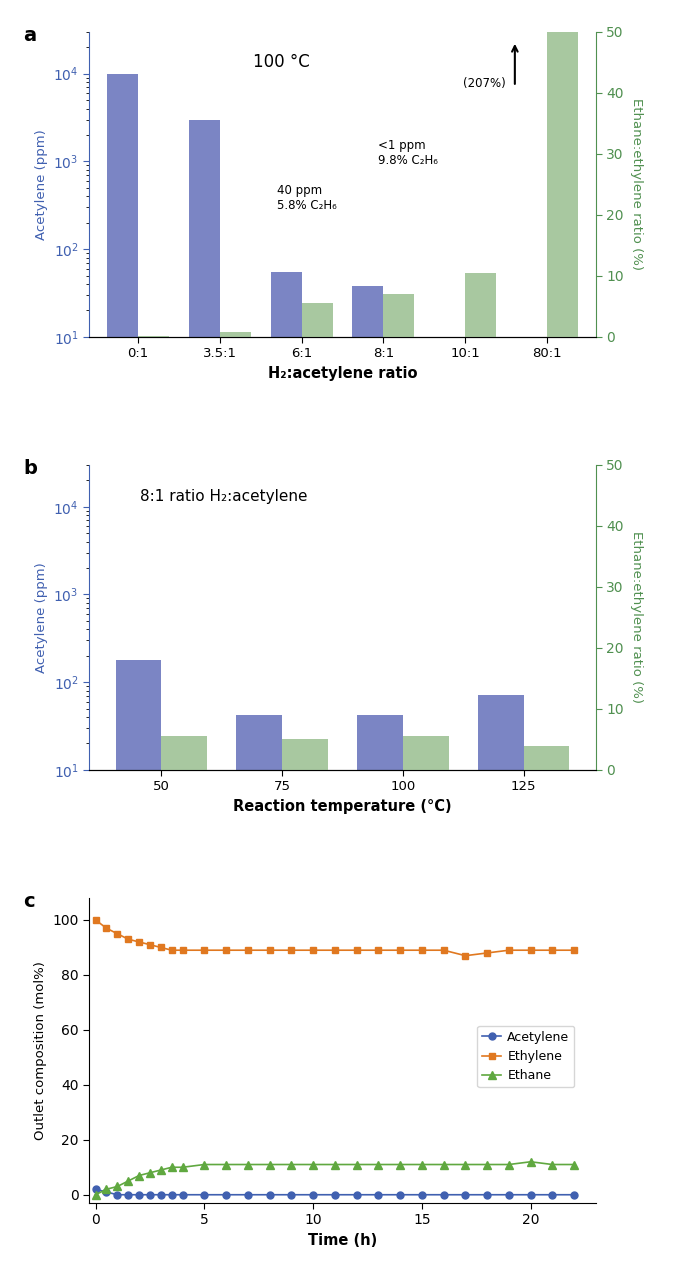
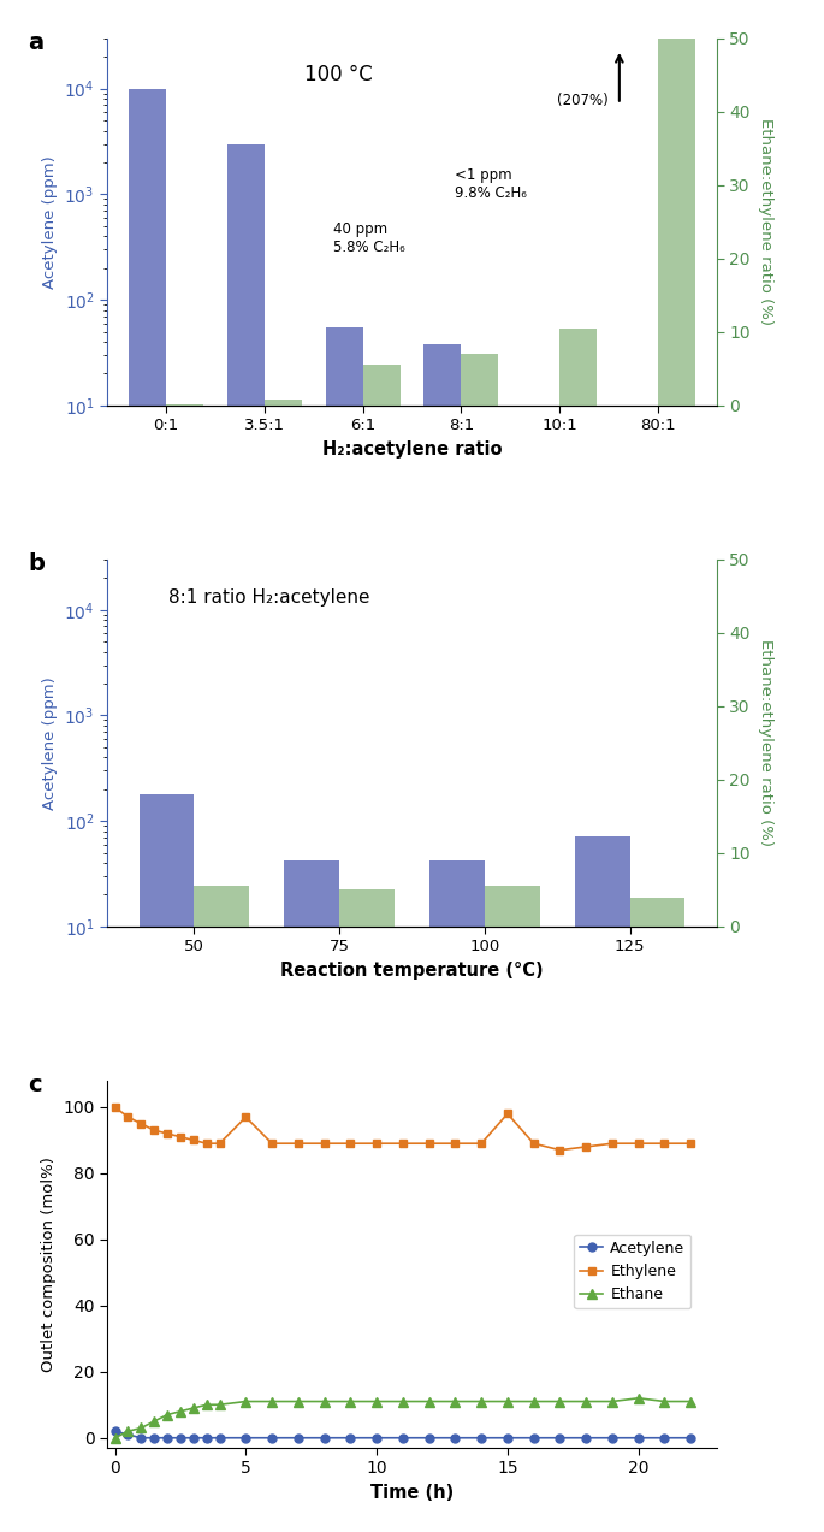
Ethylene/5: 89 -> 97
Ethylene/15: 89 -> 98
